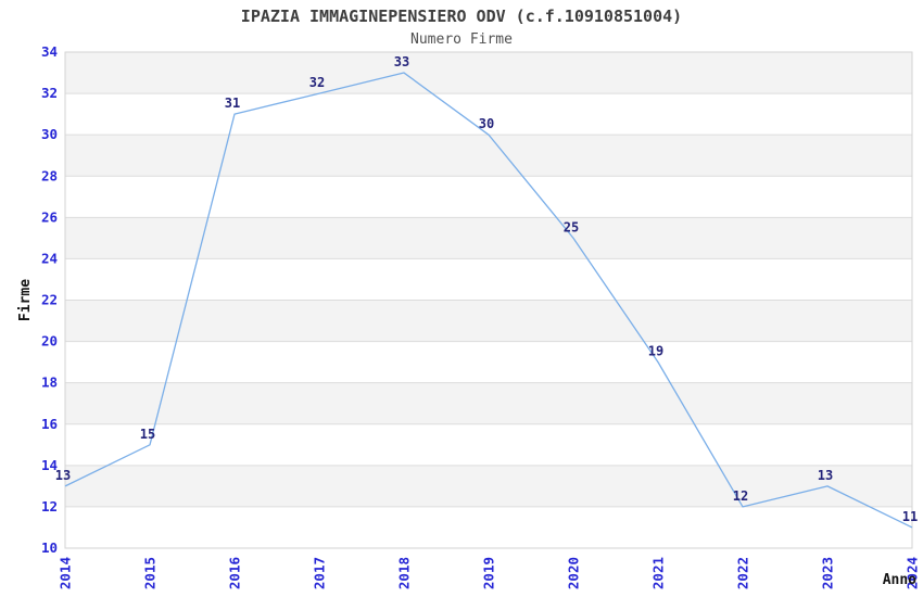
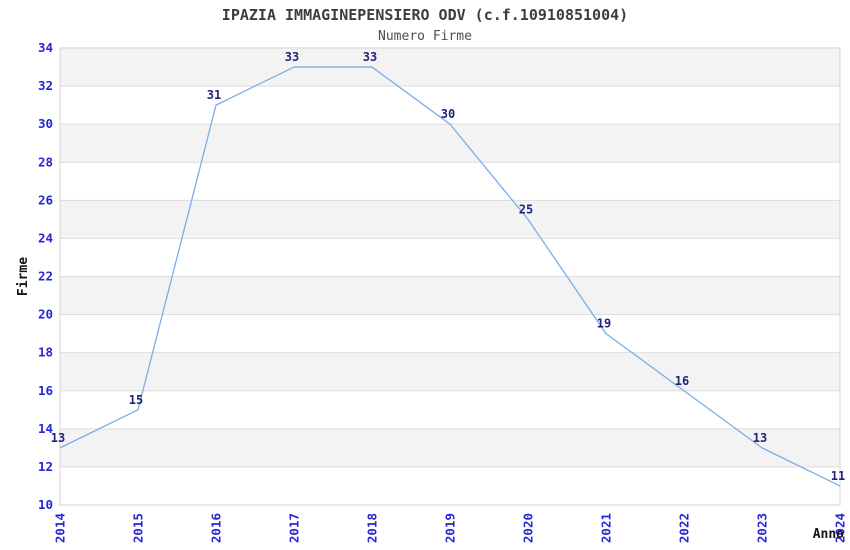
2017: 32 -> 33
2022: 12 -> 16
